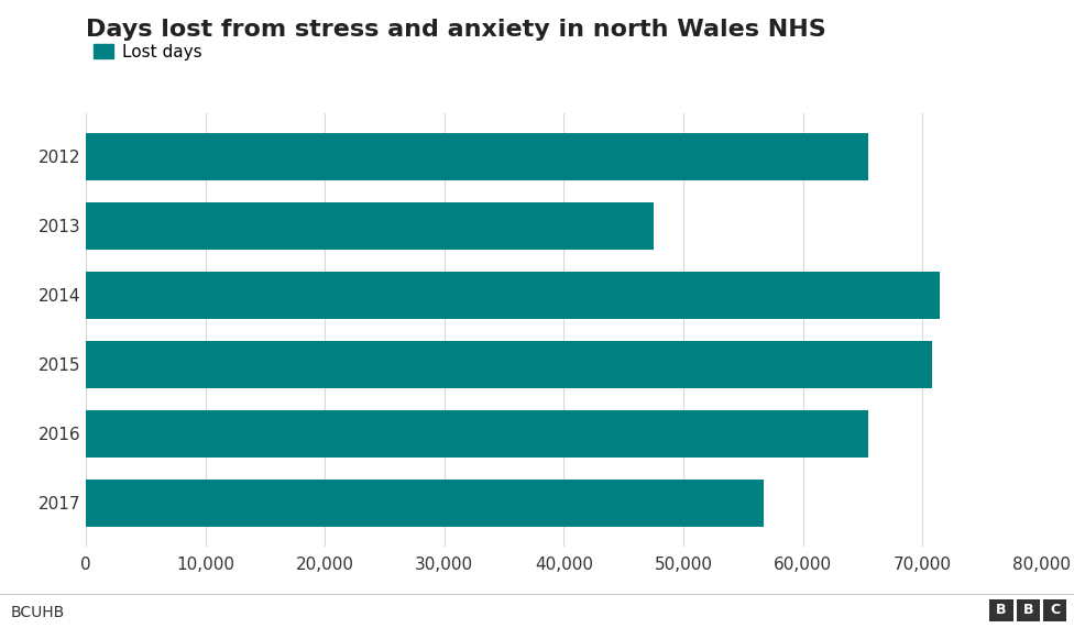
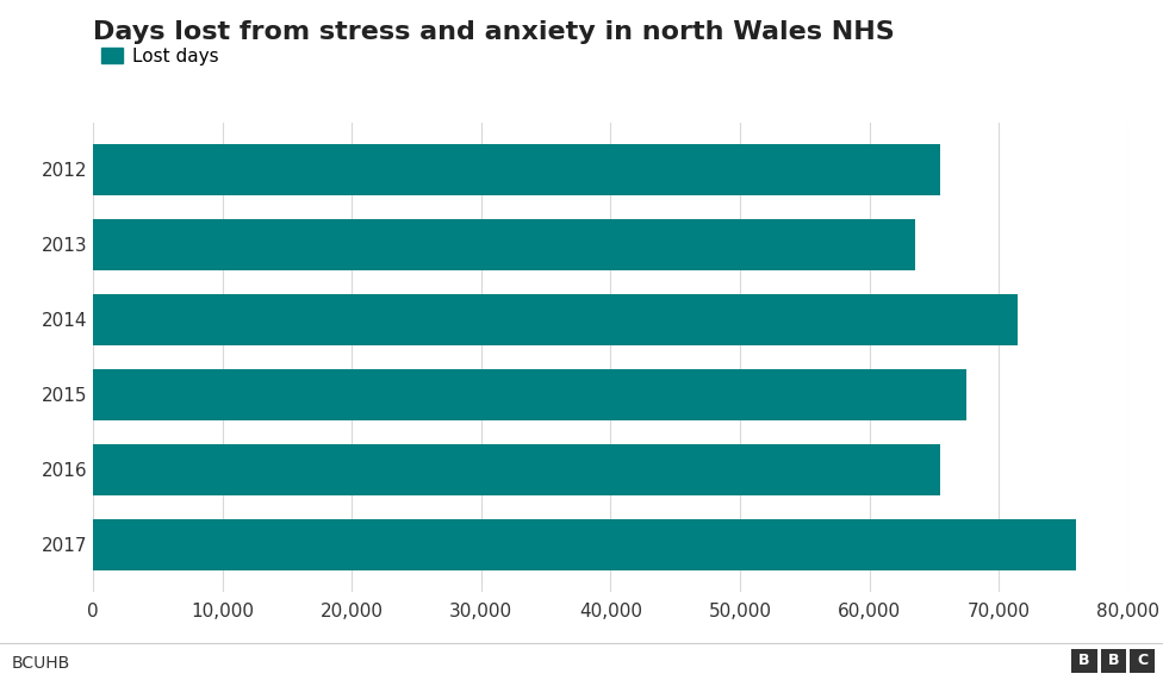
2013: 47,500 -> 63,500
2015: 70,800 -> 67,500
2017: 56,700 -> 76,000
